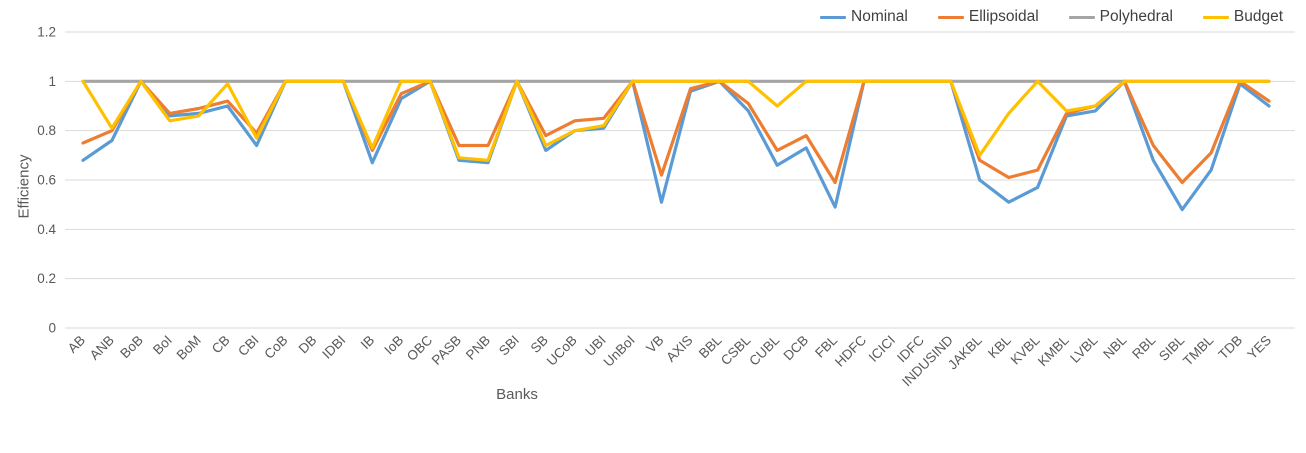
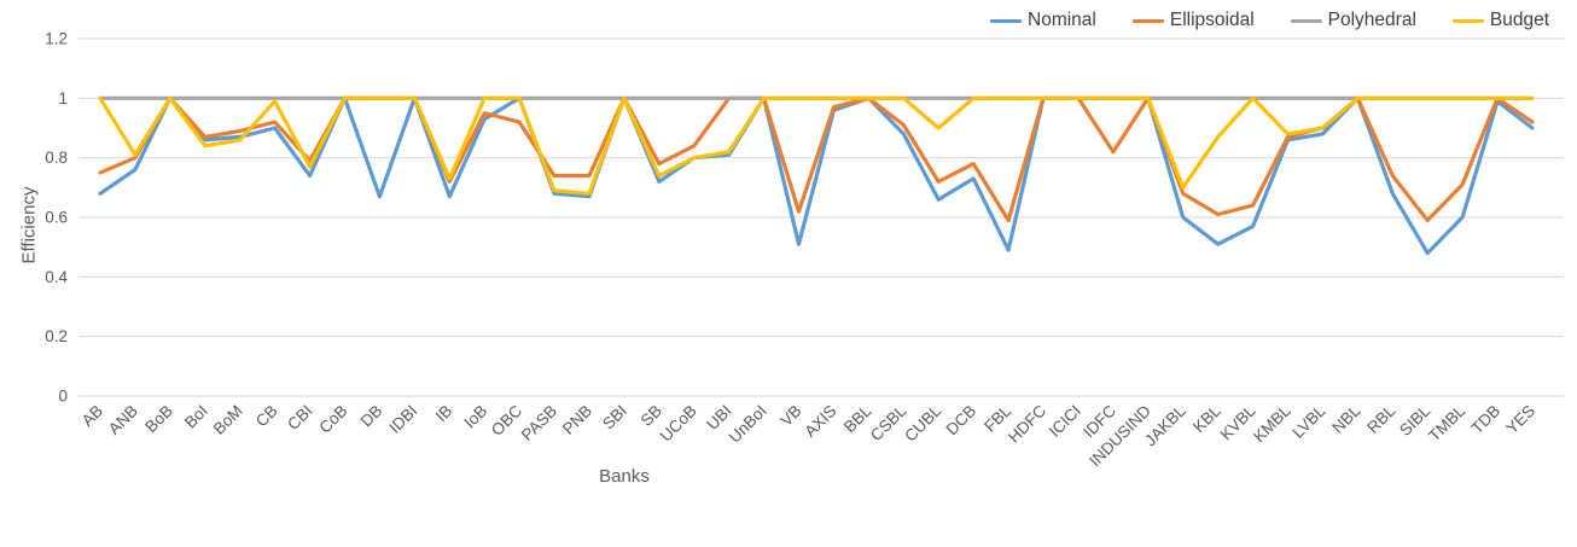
Nominal/DB: 1.00 -> 0.67
Ellipsoidal/OBC: 1.00 -> 0.92
Ellipsoidal/UBI: 0.85 -> 1.00
Ellipsoidal/IDFC: 1.00 -> 0.82
Nominal/TMBL: 0.64 -> 0.60
